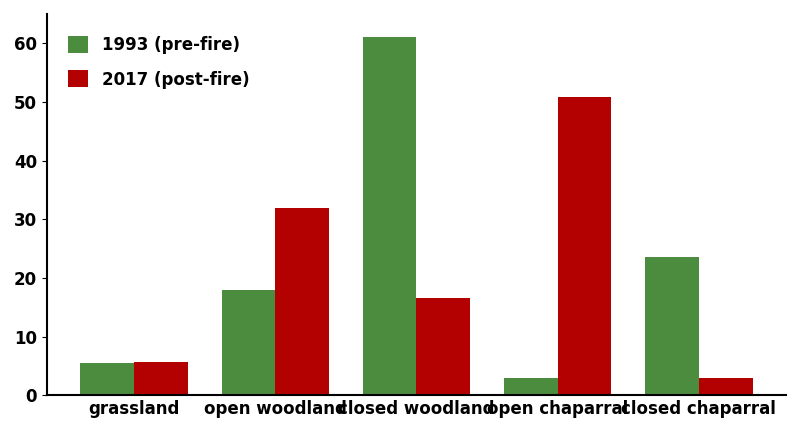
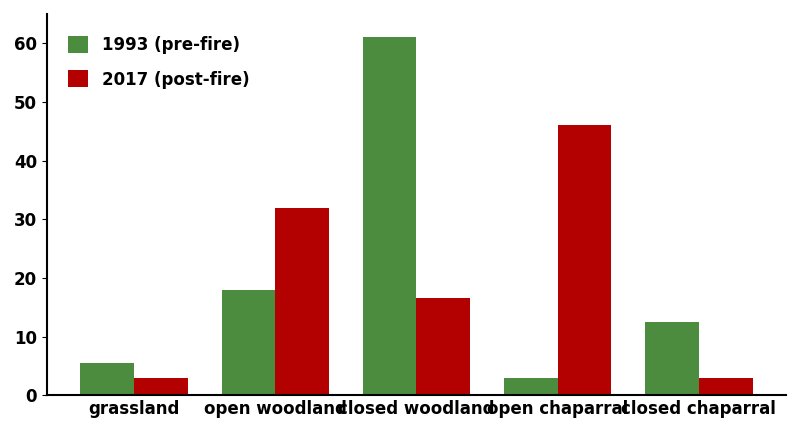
2017 (post-fire)/grassland: 5.6 -> 3.0
2017 (post-fire)/open chaparral: 50.8 -> 46.0
1993 (pre-fire)/closed chaparral: 23.6 -> 12.5
